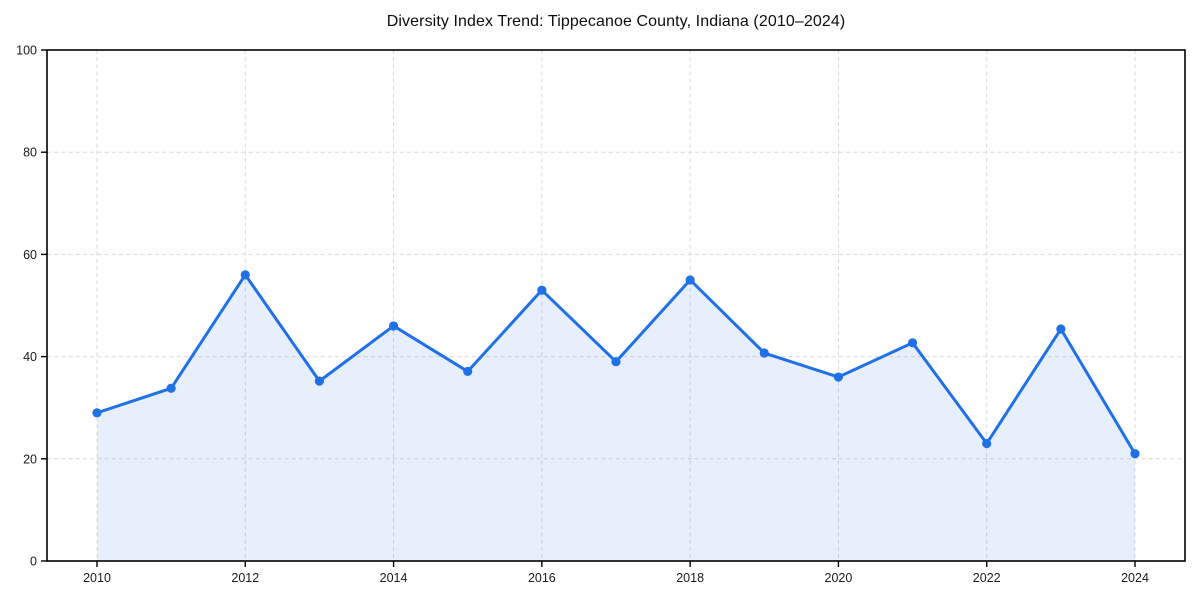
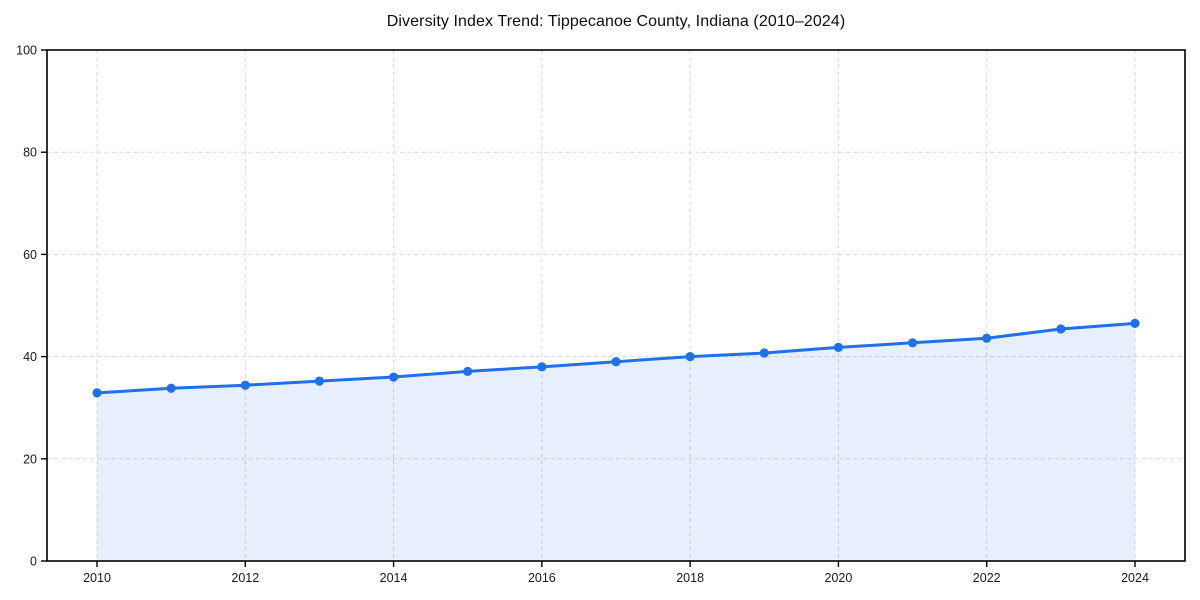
2010: 29 -> 33
2012: 56 -> 34
2014: 46 -> 36
2016: 53 -> 38
2018: 55 -> 40
2020: 36 -> 42
2022: 23 -> 44
2024: 21 -> 46
